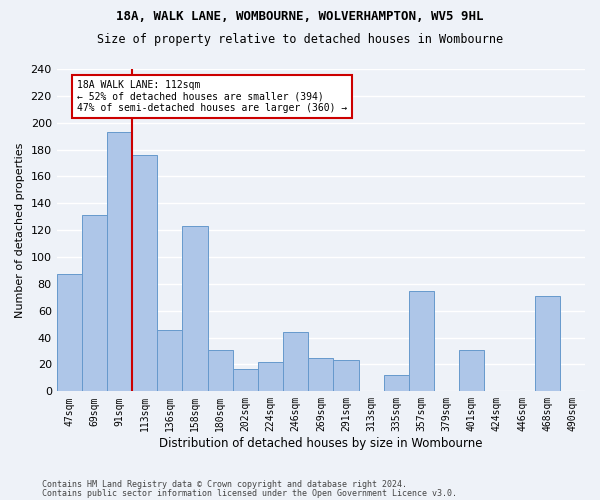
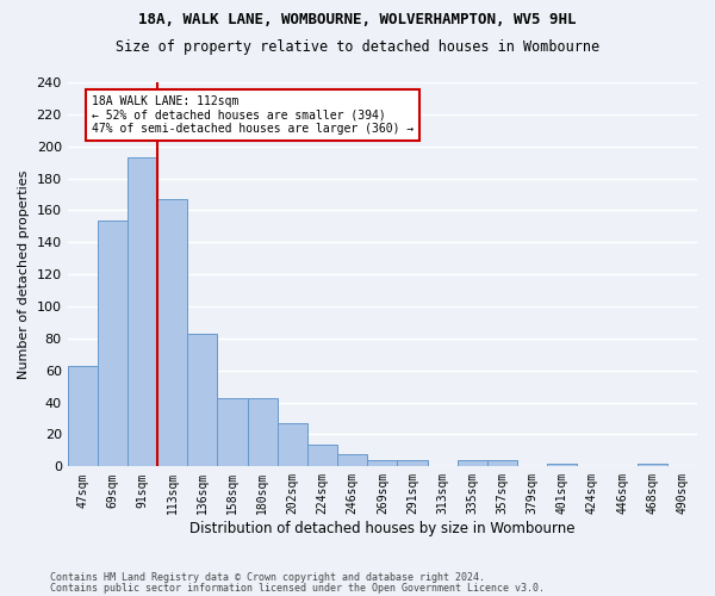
47sqm: 87 -> 63
69sqm: 131 -> 154
113sqm: 176 -> 167
136sqm: 46 -> 83
158sqm: 123 -> 43
180sqm: 31 -> 43
202sqm: 17 -> 27
224sqm: 22 -> 14
246sqm: 44 -> 8
269sqm: 25 -> 4
291sqm: 23 -> 4
335sqm: 12 -> 4
357sqm: 75 -> 4
401sqm: 31 -> 2
468sqm: 71 -> 2
